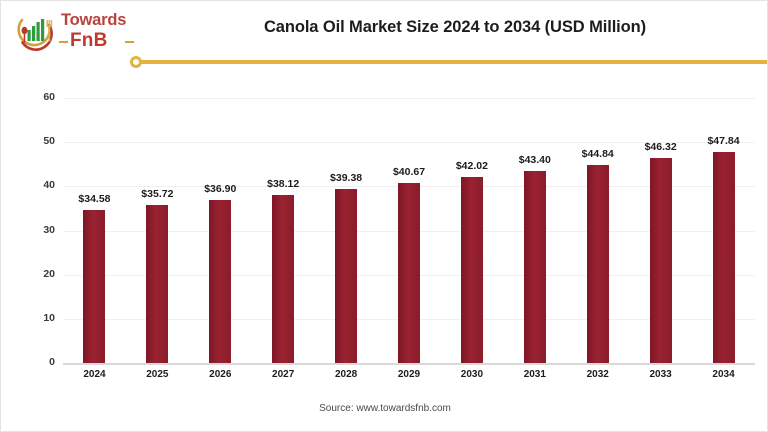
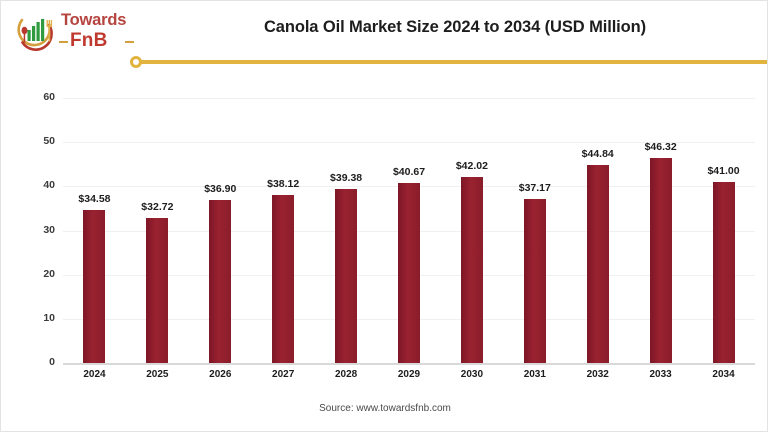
2025: $35.72 -> $32.72
2031: $43.40 -> $37.17
2034: $47.84 -> $41.00
